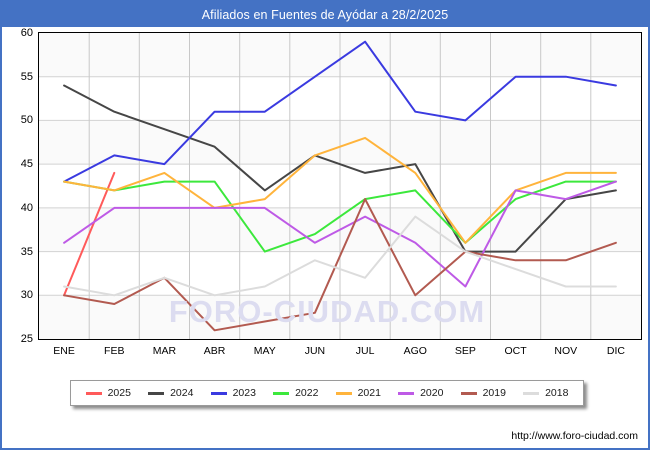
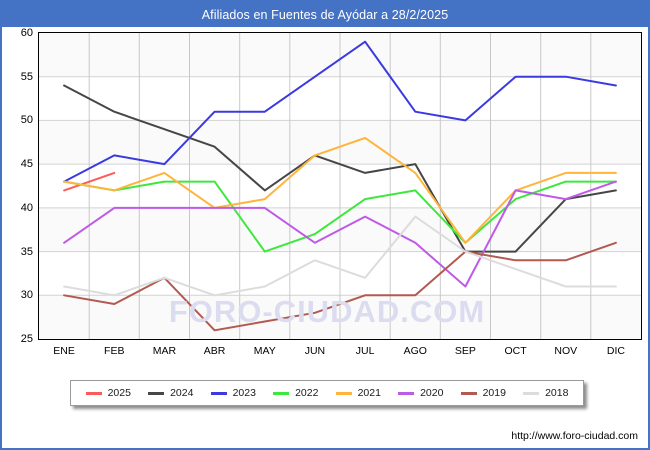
2025/ENE: 30 -> 42
2019/JUL: 41 -> 30
